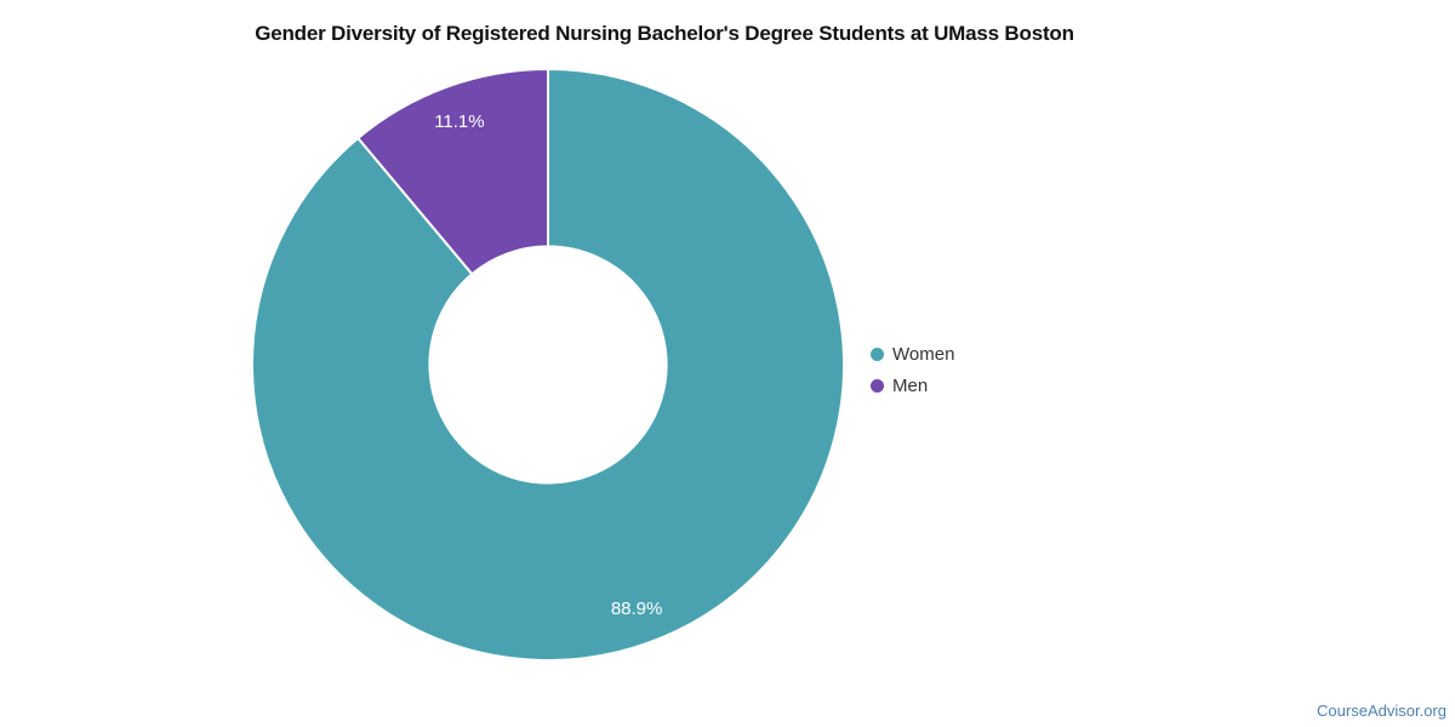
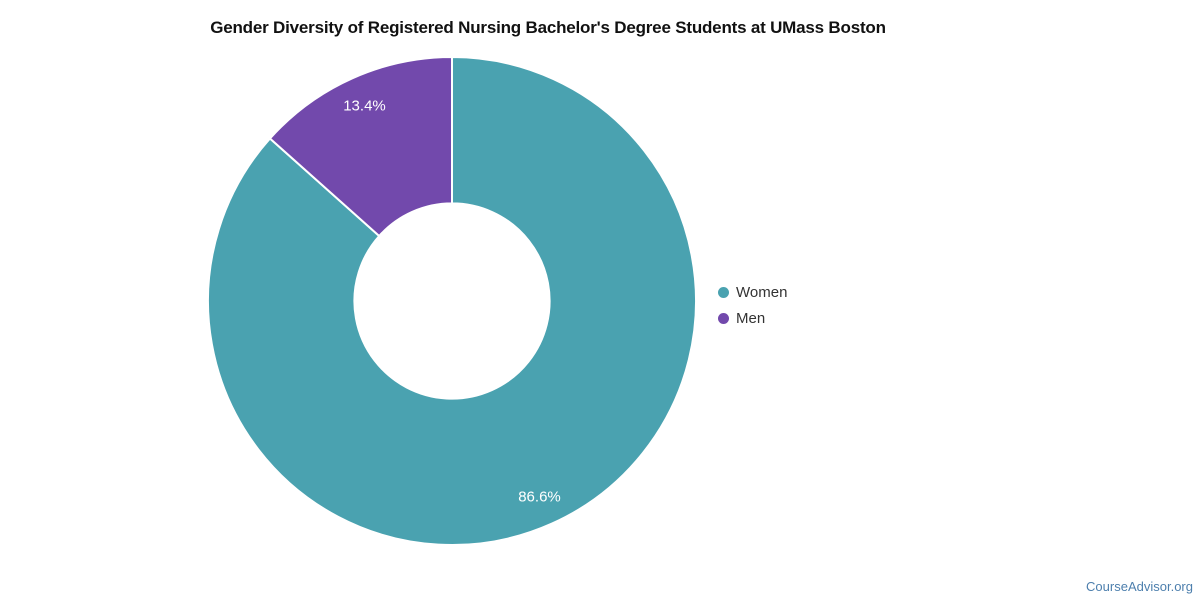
Women: 88.9% -> 86.6%
Men: 11.1% -> 13.4%
